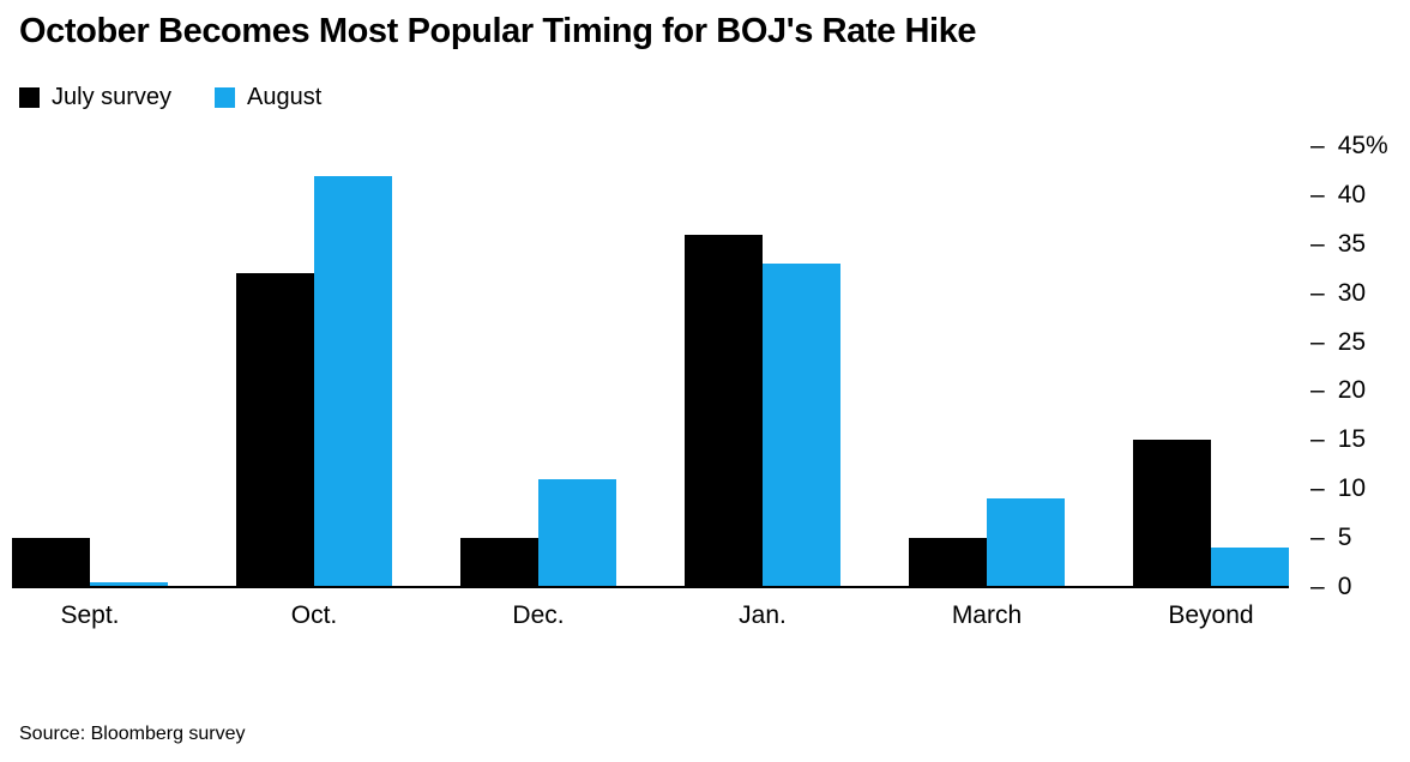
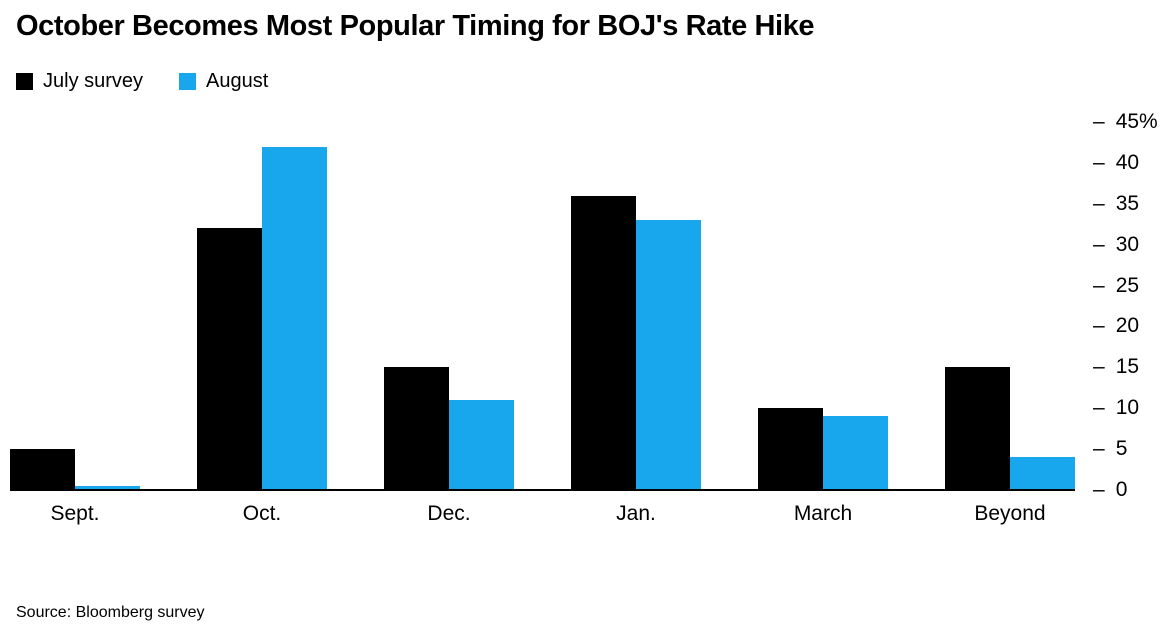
July survey/Dec.: 5% -> 15%
July survey/March: 5% -> 10%
